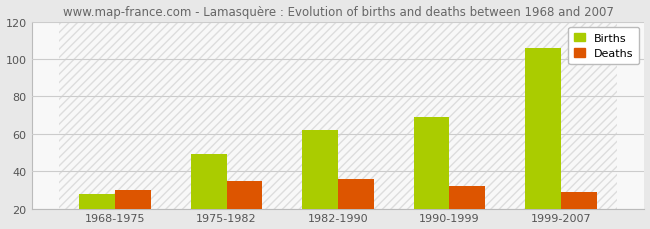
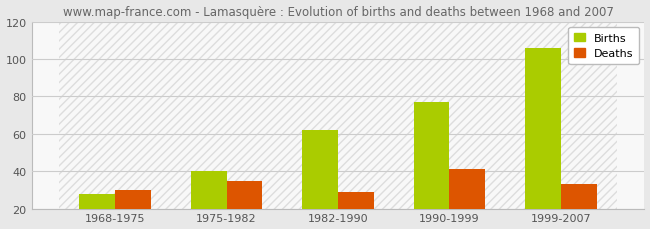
Births/1975-1982: 49 -> 40
Deaths/1982-1990: 36 -> 29
Births/1990-1999: 69 -> 77
Deaths/1990-1999: 32 -> 41
Deaths/1999-2007: 29 -> 33
